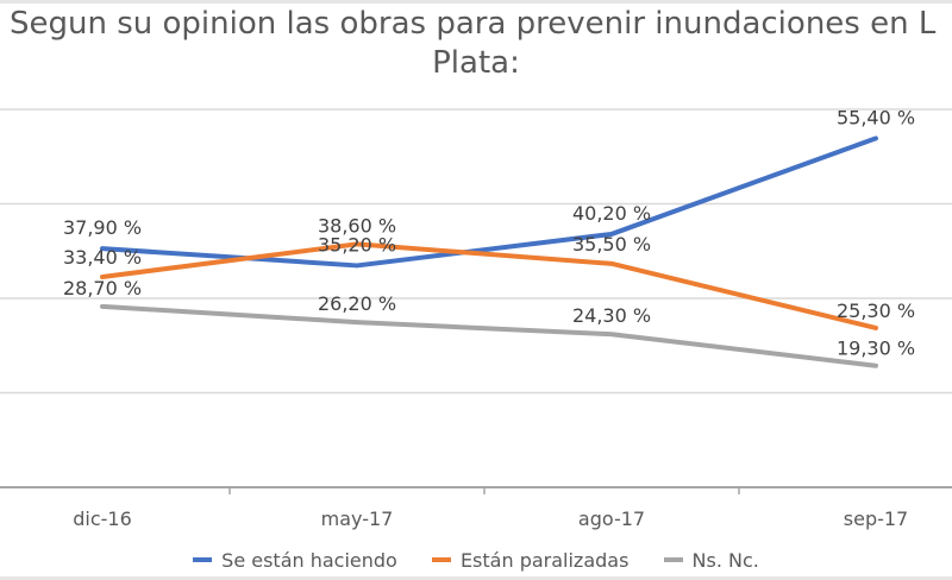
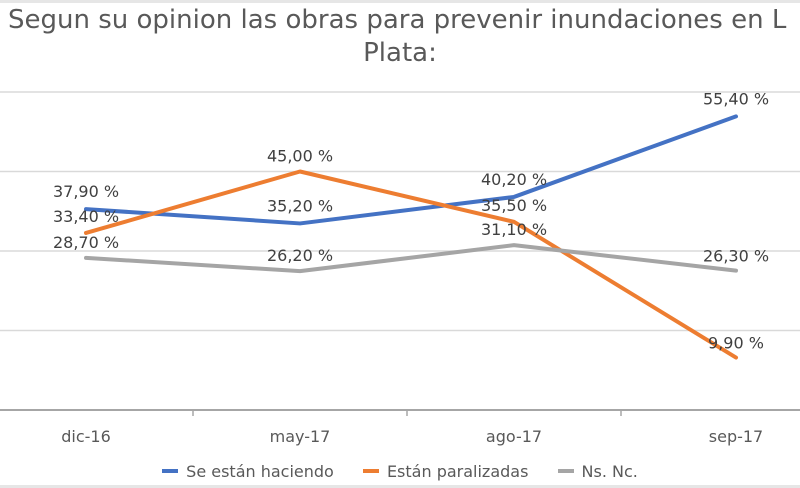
Están paralizadas/may-17: 38,60 -> 45,00
Ns. Nc./ago-17: 24,30 -> 31,10
Están paralizadas/sep-17: 25,30 -> 9,90
Ns. Nc./sep-17: 19,30 -> 26,30
